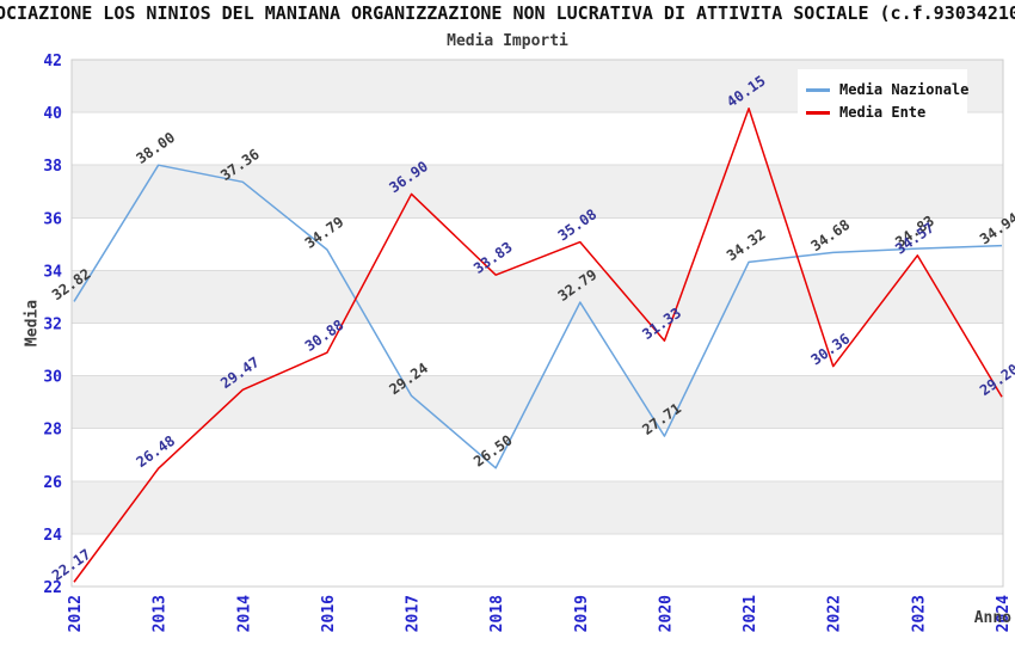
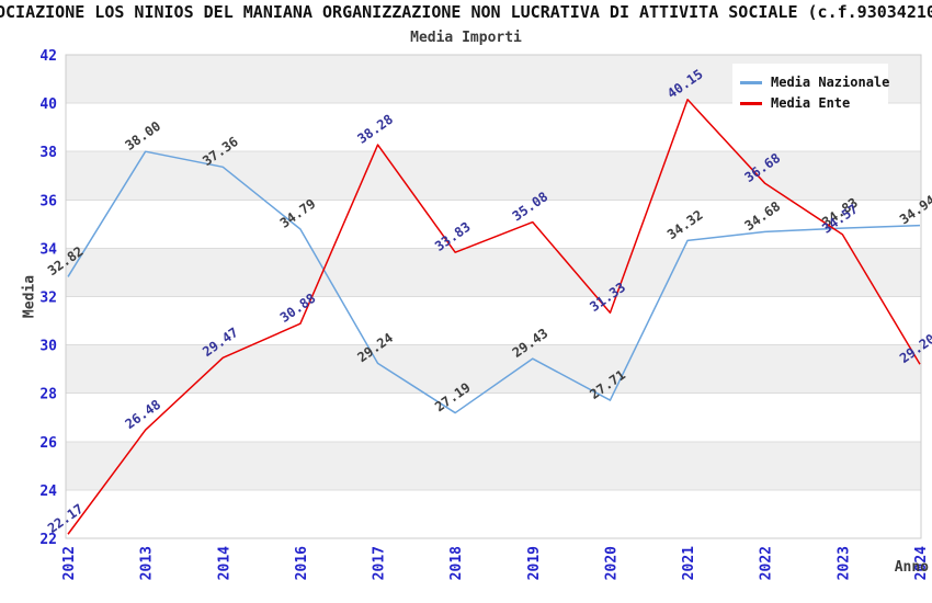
Media Ente/2017: 36.90 -> 38.28
Media Nazionale/2018: 26.50 -> 27.19
Media Nazionale/2019: 32.79 -> 29.43
Media Ente/2022: 30.36 -> 36.68
